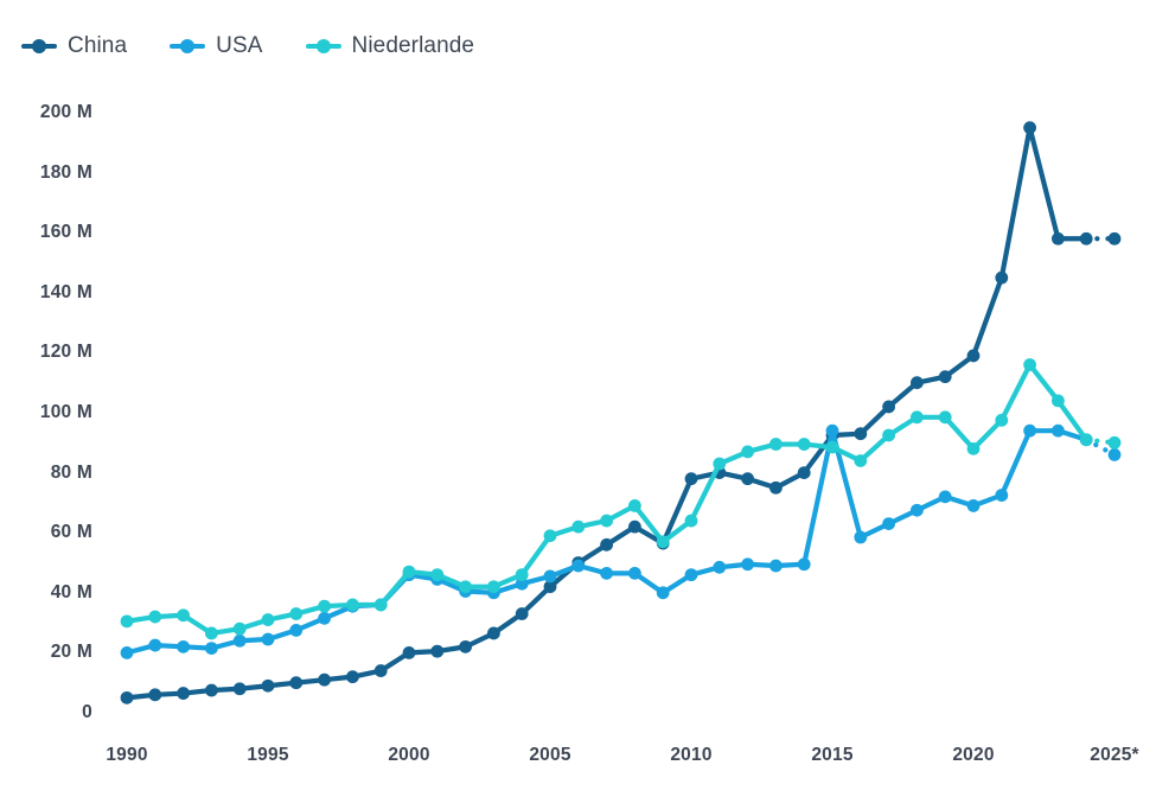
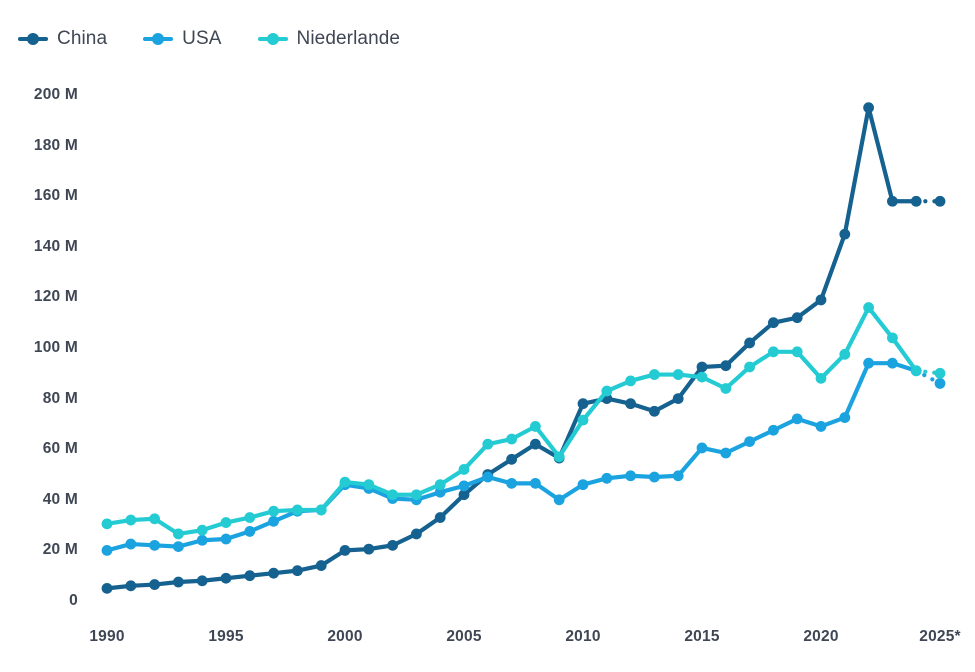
Niederlande/2005: 59M -> 52M
Niederlande/2010: 64M -> 72M
USA/2015: 94M -> 60M
